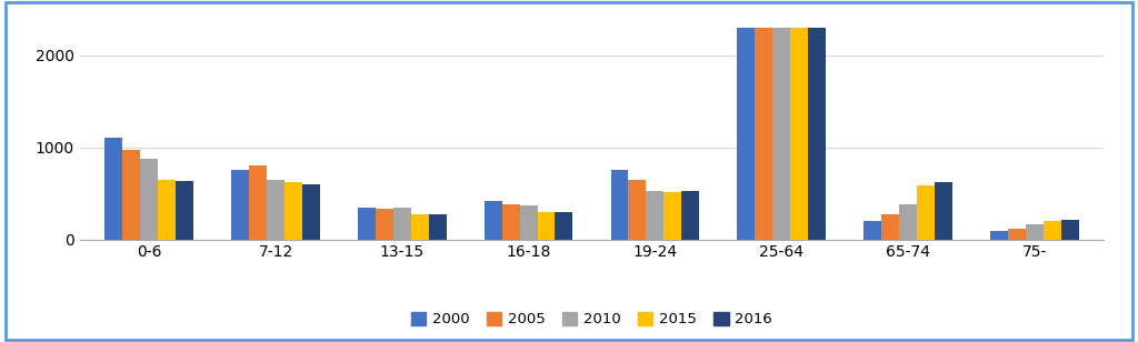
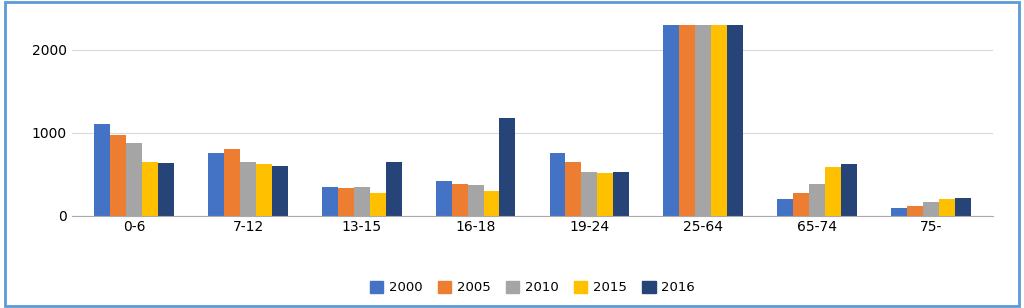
2016/13-15: 280 -> 640
2016/16-18: 300 -> 1180
